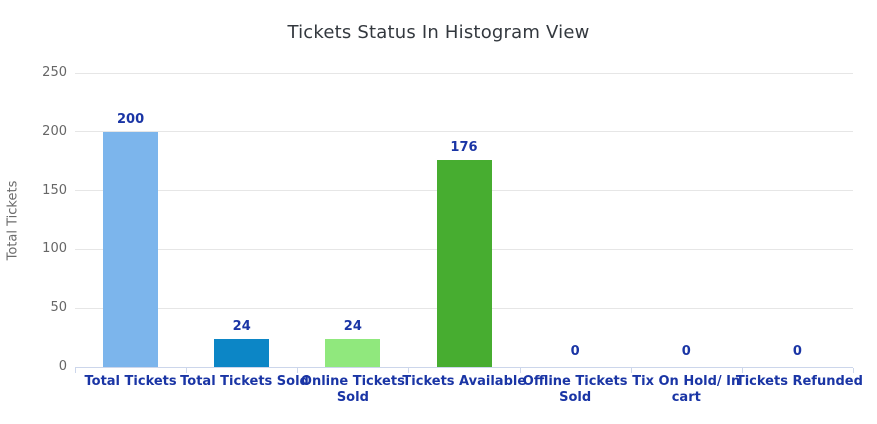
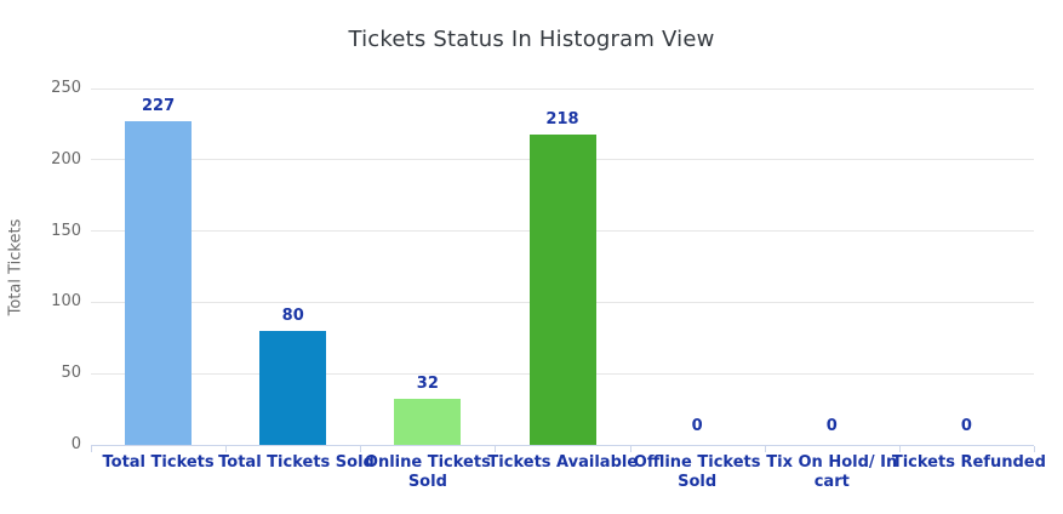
Total Tickets: 200 -> 227
Total Tickets Sold: 24 -> 80
Online Tickets Sold: 24 -> 32
Tickets Available: 176 -> 218
